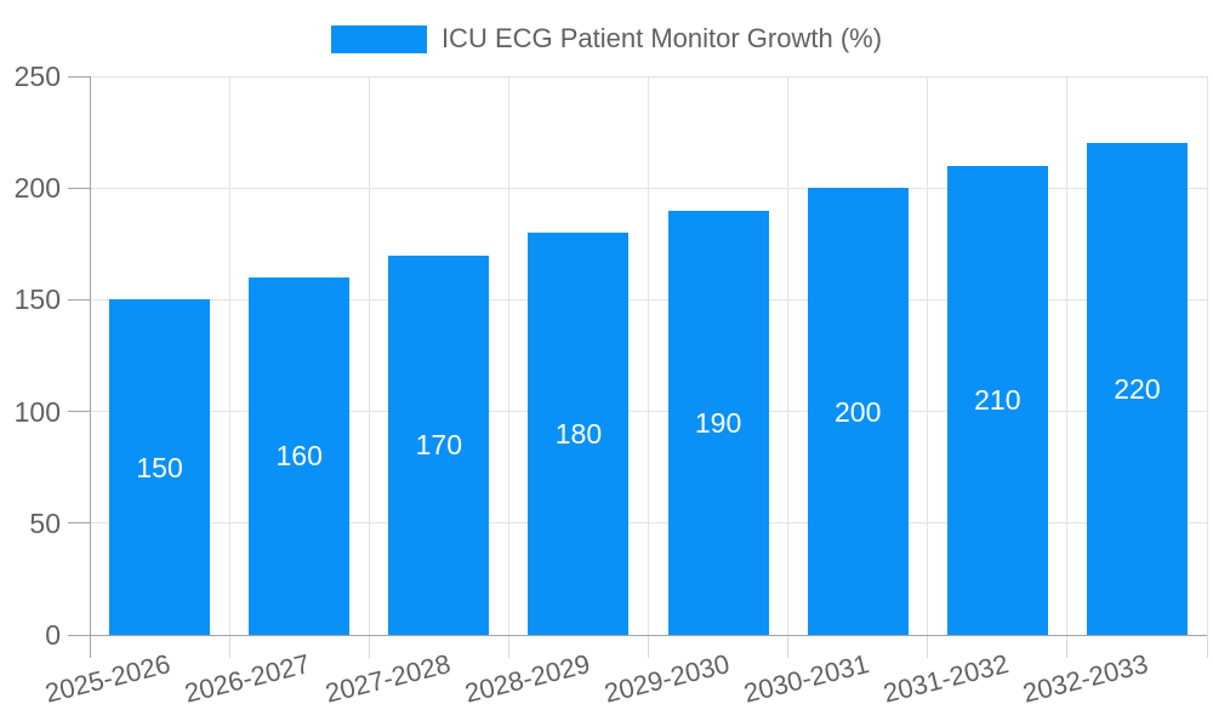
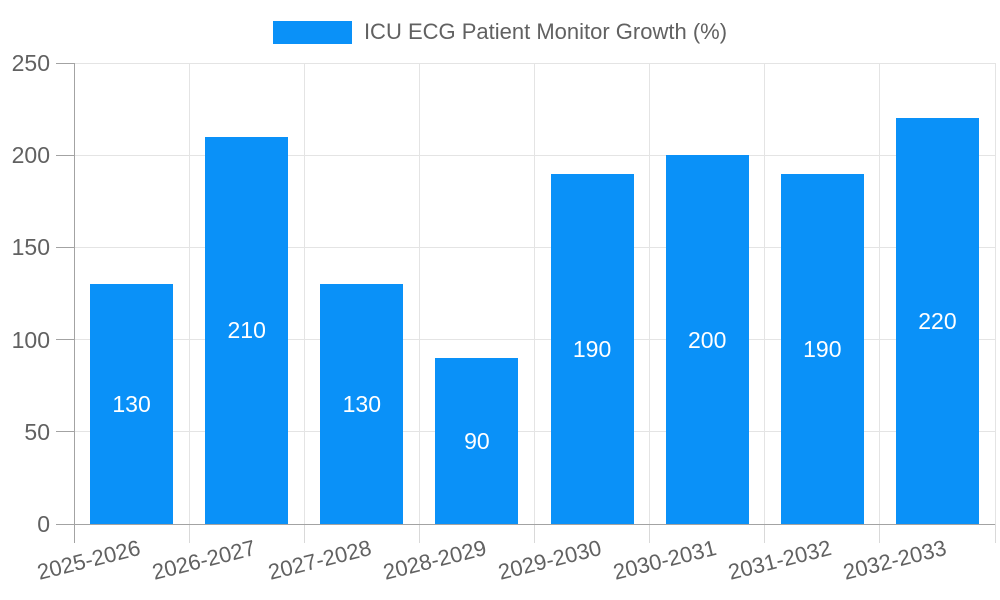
2025-2026: 150 -> 130
2026-2027: 160 -> 210
2027-2028: 170 -> 130
2028-2029: 180 -> 90
2031-2032: 210 -> 190
